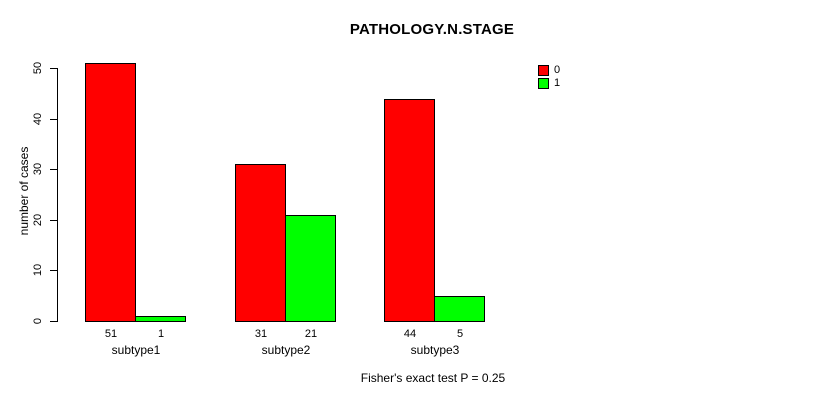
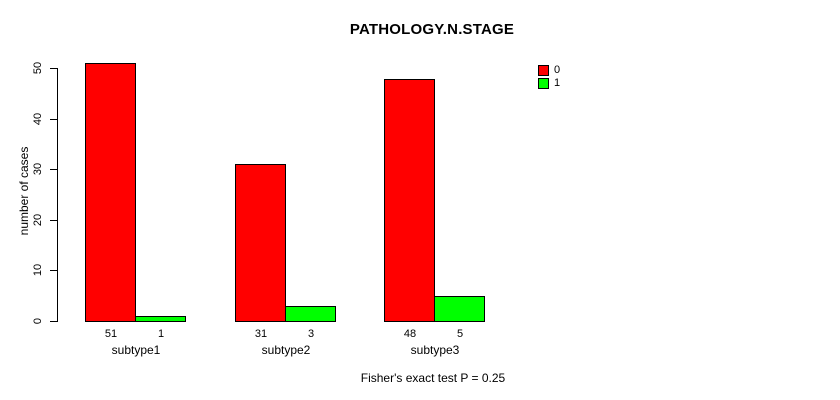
1/subtype2: 21 -> 3
0/subtype3: 44 -> 48
